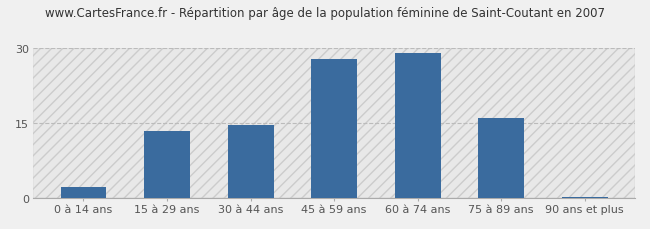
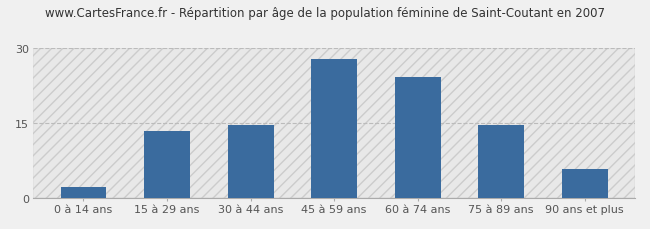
60 à 74 ans: 29.0 -> 24.2
75 à 89 ans: 16.1 -> 14.6
90 ans et plus: 0.3 -> 5.8
